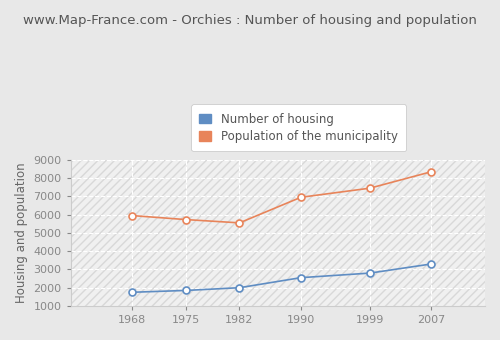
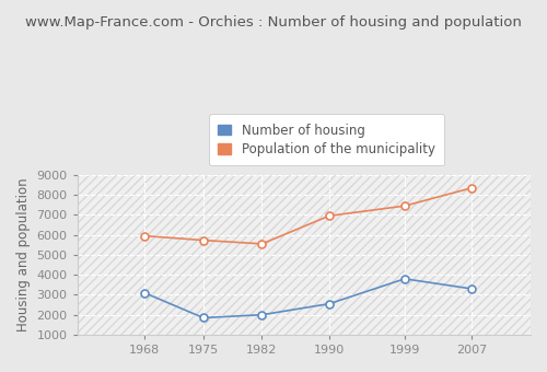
Number of housing/1968: 1800 -> 3100
Number of housing/1999: 2800 -> 3800
